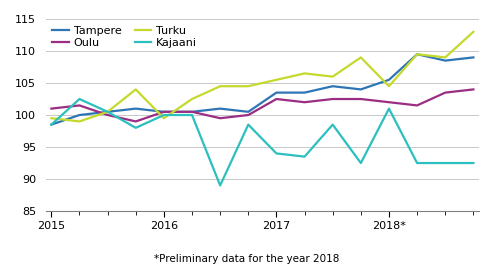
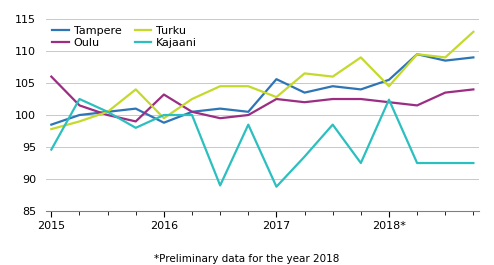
Turku/2015: 99.5 -> 97.8
Oulu/2015: 101.0 -> 106.0
Kajaani/2015: 98.5 -> 94.6
Tampere/2016: 100.5 -> 98.8
Oulu/2016: 100.5 -> 103.2
Tampere/2017: 103.5 -> 105.6
Turku/2017: 105.5 -> 102.8
Kajaani/2017: 94.0 -> 88.8
Kajaani/2018*: 101.0 -> 102.4
